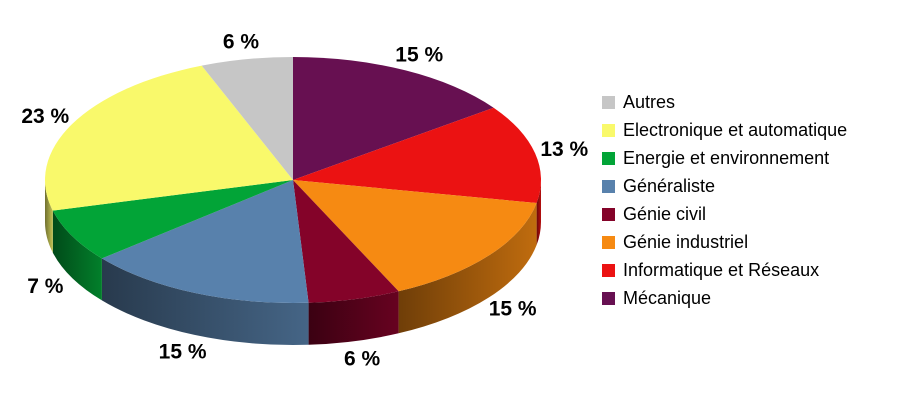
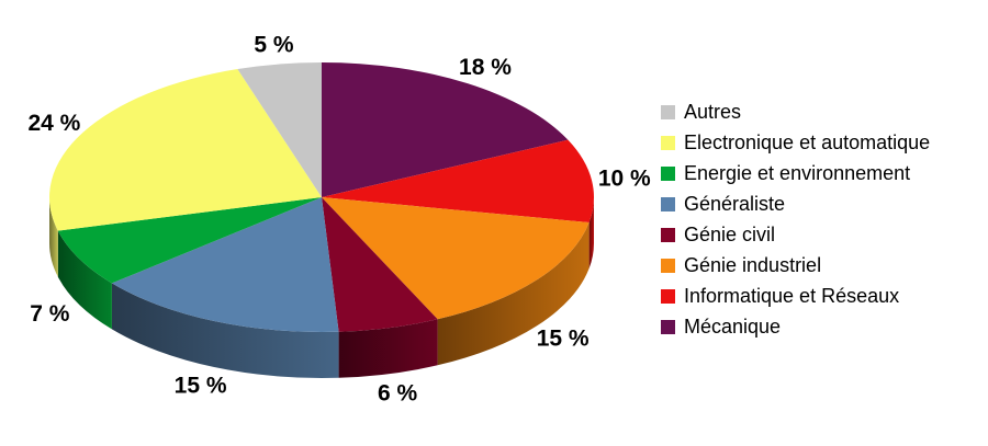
Autres: 6 -> 5
Electronique et automatique: 23 -> 24
Informatique et Réseaux: 13 -> 10
Mécanique: 15 -> 18
